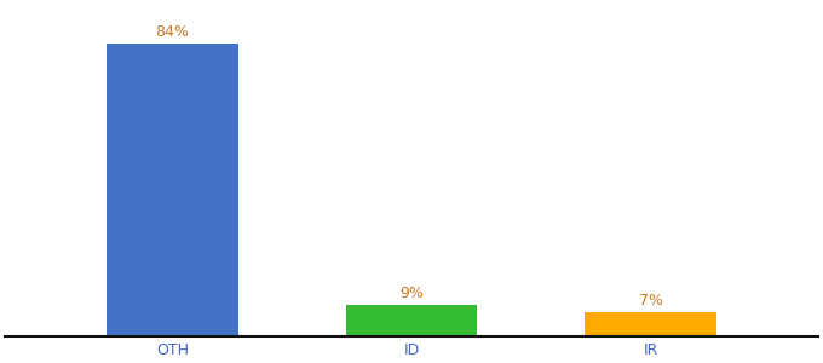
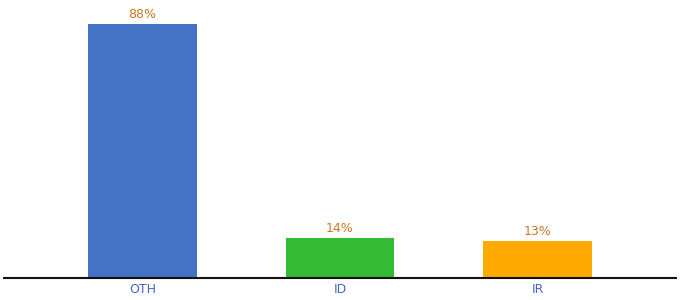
OTH: 84% -> 88%
ID: 9% -> 14%
IR: 7% -> 13%
